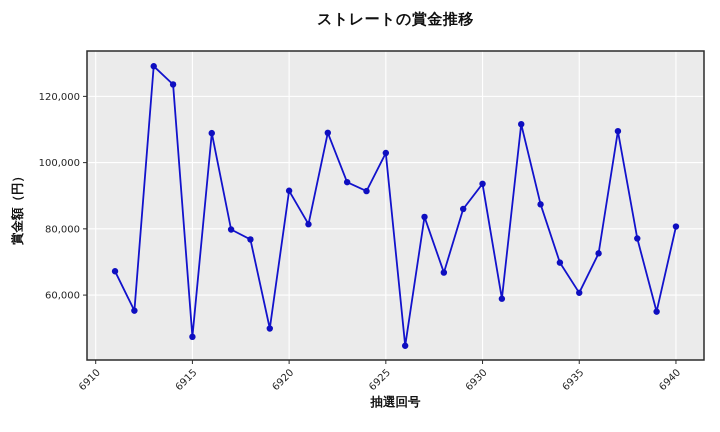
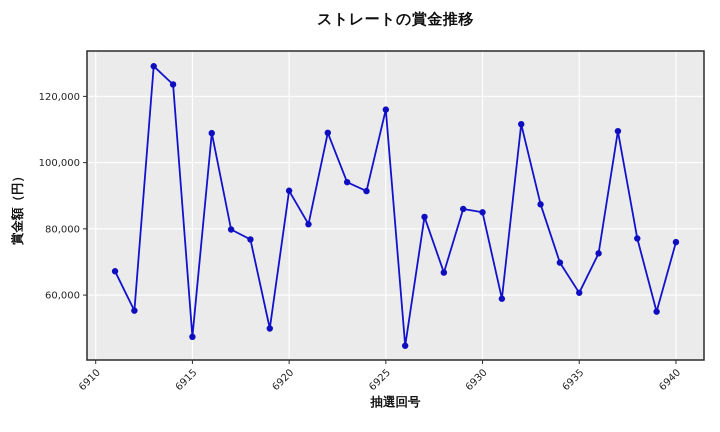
6925: 103000 -> 116000
6930: 94000 -> 85000
6940: 81000 -> 76000
